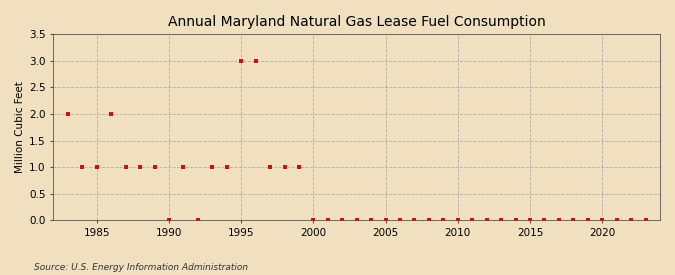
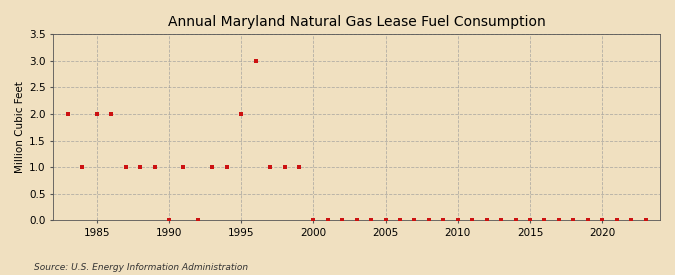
1985: 1 -> 2
1995: 3 -> 2
